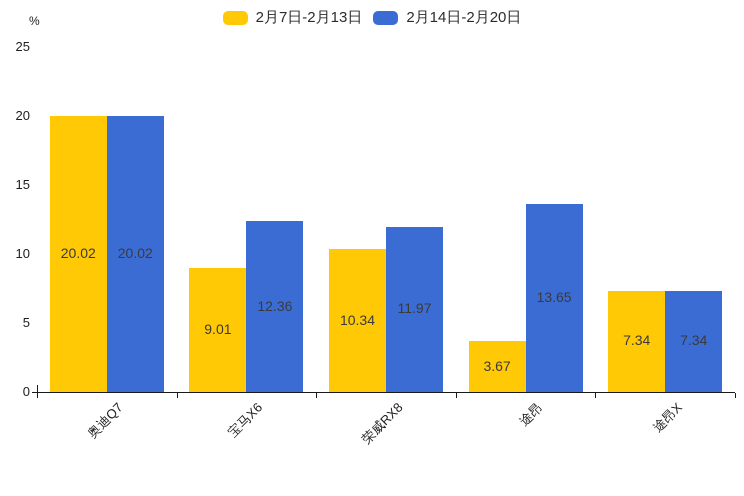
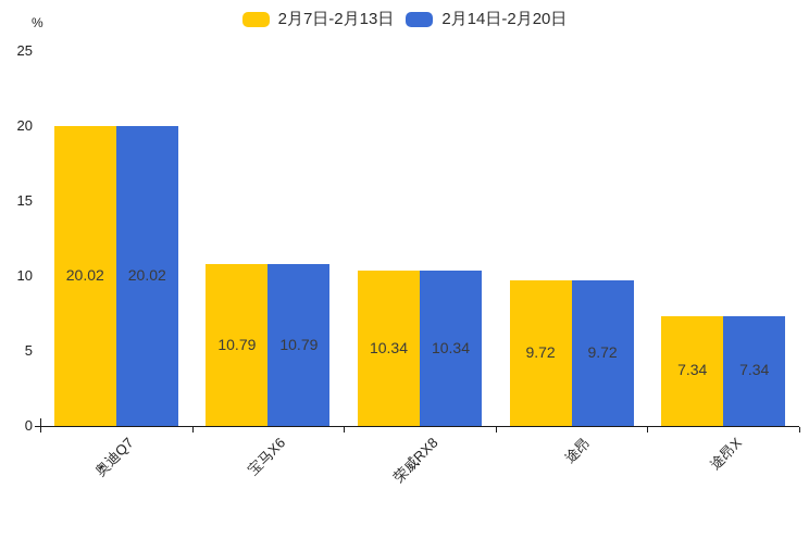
2月7日-2月13日/宝马X6: 9.01 -> 10.79
2月14日-2月20日/宝马X6: 12.36 -> 10.79
2月14日-2月20日/荣威RX8: 11.97 -> 10.34
2月7日-2月13日/途昂: 3.67 -> 9.72
2月14日-2月20日/途昂: 13.65 -> 9.72
